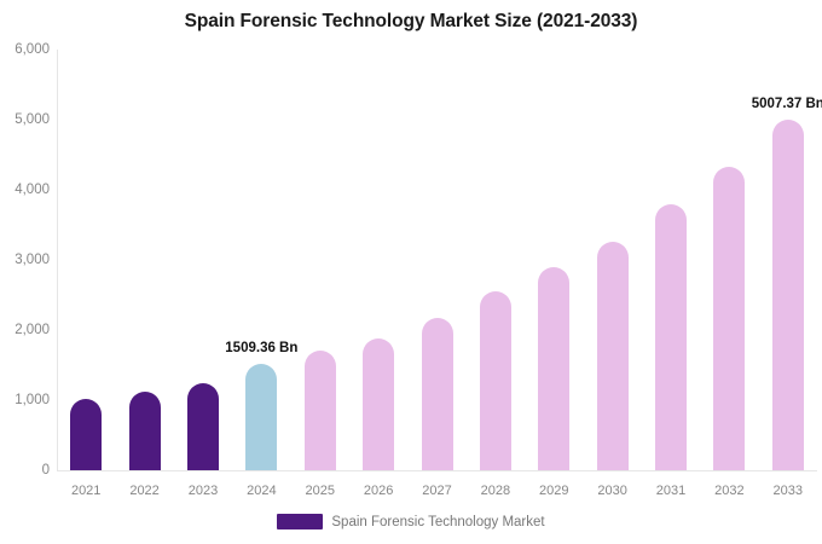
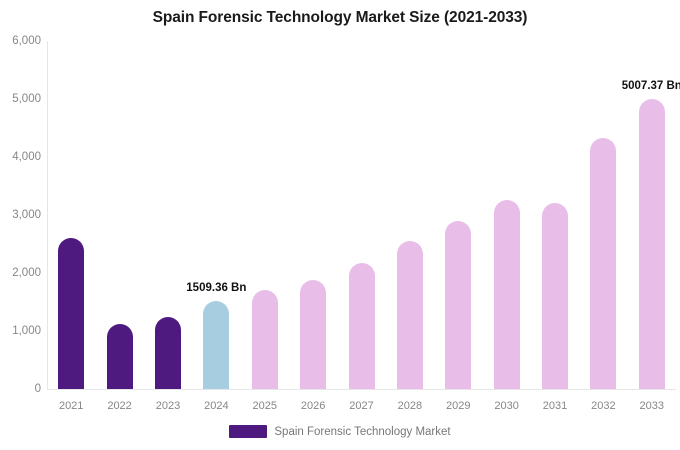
2021: 1000 -> 2600
2031: 3800 -> 3200
